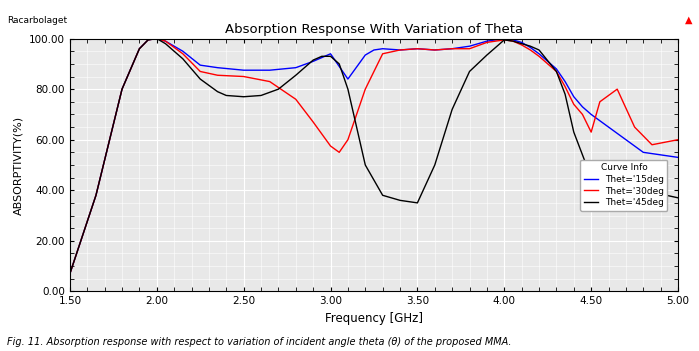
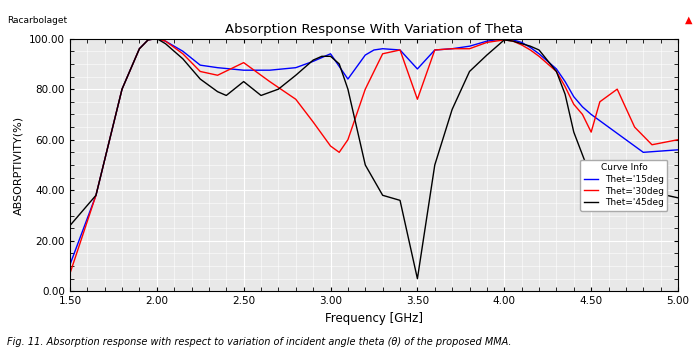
Thet='15deg/1.50: 7.0 -> 10.5
Thet='45deg/1.50: 7.0 -> 26.0
Thet='30deg/2.50: 85.0 -> 90.5
Thet='45deg/2.50: 77.0 -> 83.0
Thet='15deg/3.50: 96.0 -> 88.0
Thet='30deg/3.50: 96.0 -> 76.0
Thet='45deg/3.50: 35.0 -> 5.0
Thet='15deg/5.00: 53.0 -> 56.0
